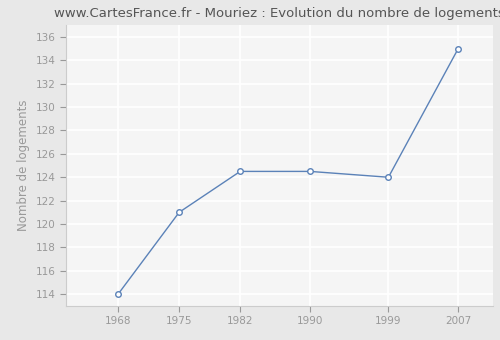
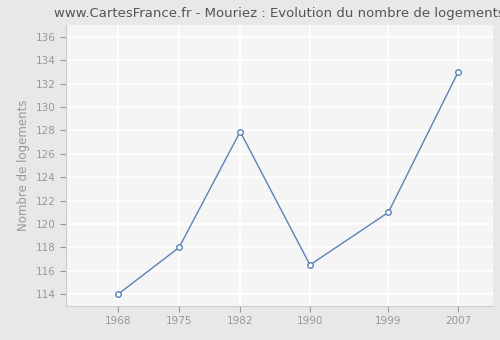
1975: 121.0 -> 118.0
1982: 124.5 -> 127.9
1990: 124.5 -> 116.5
1999: 124.0 -> 121.0
2007: 135.0 -> 133.0
